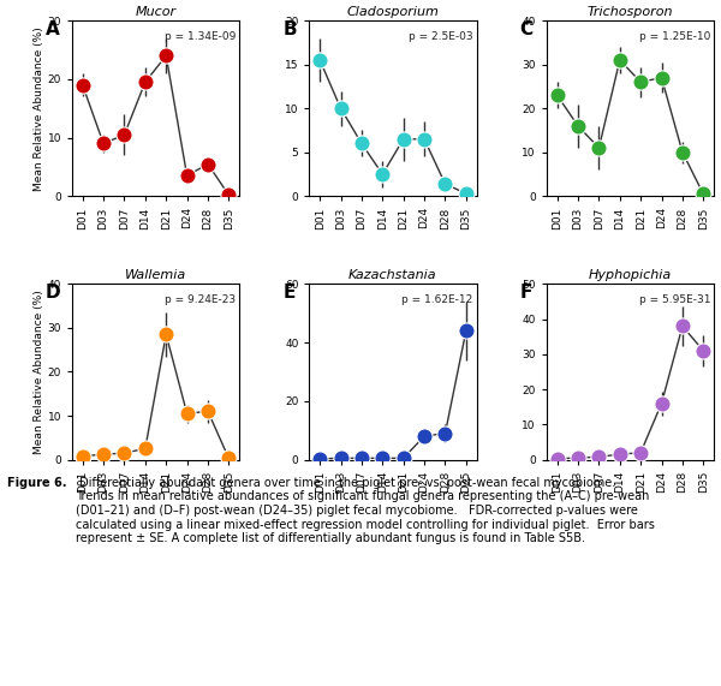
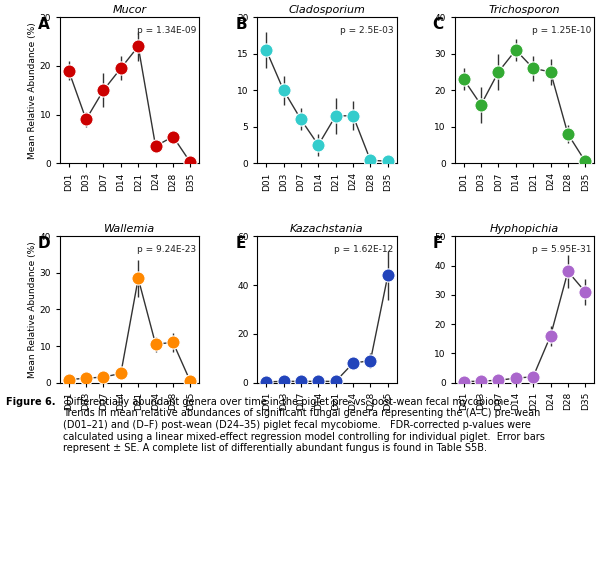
Mucor/D07: 10.5 -> 15.0
Cladosporium/D28: 1.4 -> 0.4
Trichosporon/D07: 11.0 -> 25.0
Trichosporon/D24: 27.0 -> 25.0
Trichosporon/D28: 10.0 -> 8.0
